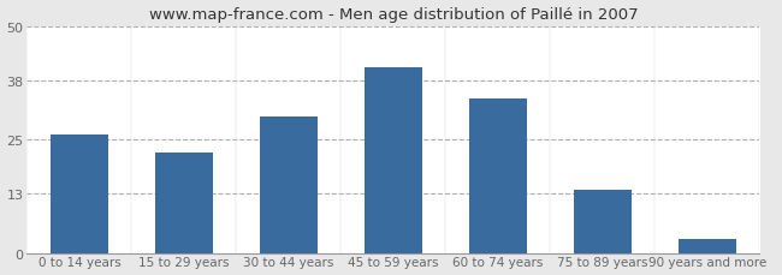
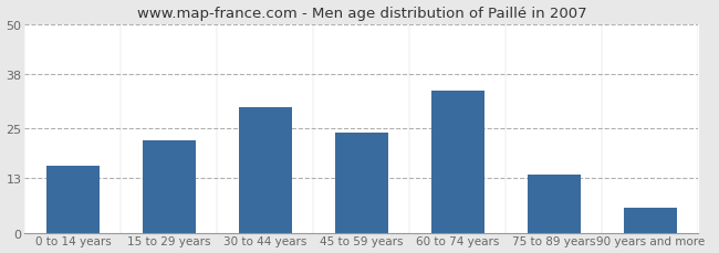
0 to 14 years: 26 -> 16
45 to 59 years: 41 -> 24
90 years and more: 3 -> 6
